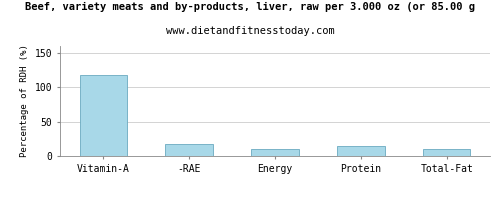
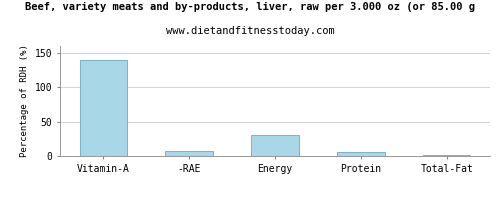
Vitamin-A: 118 -> 140
-RAE: 18 -> 7
Energy: 10 -> 31
Protein: 14 -> 6
Total-Fat: 10 -> 2
